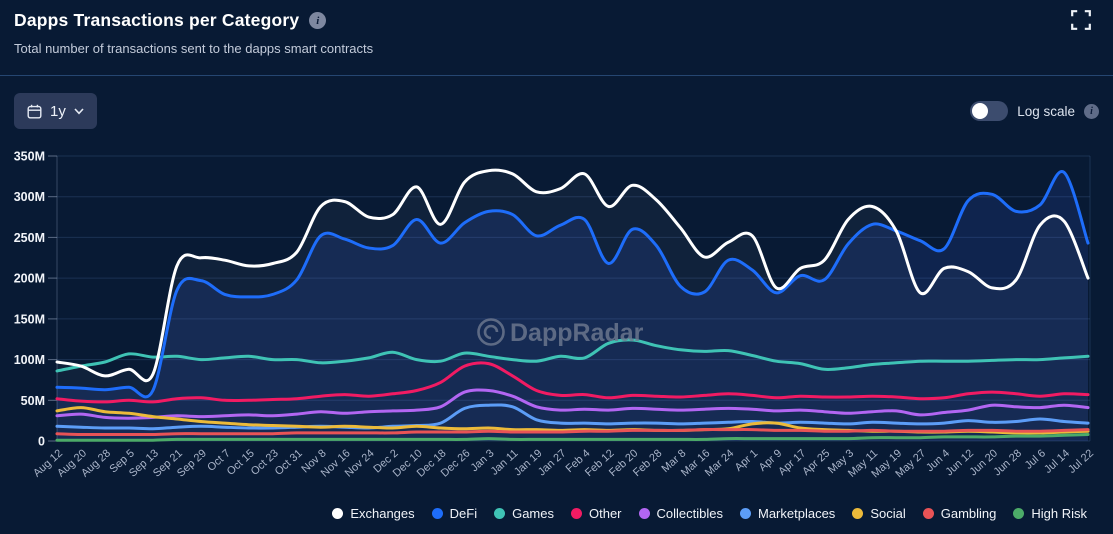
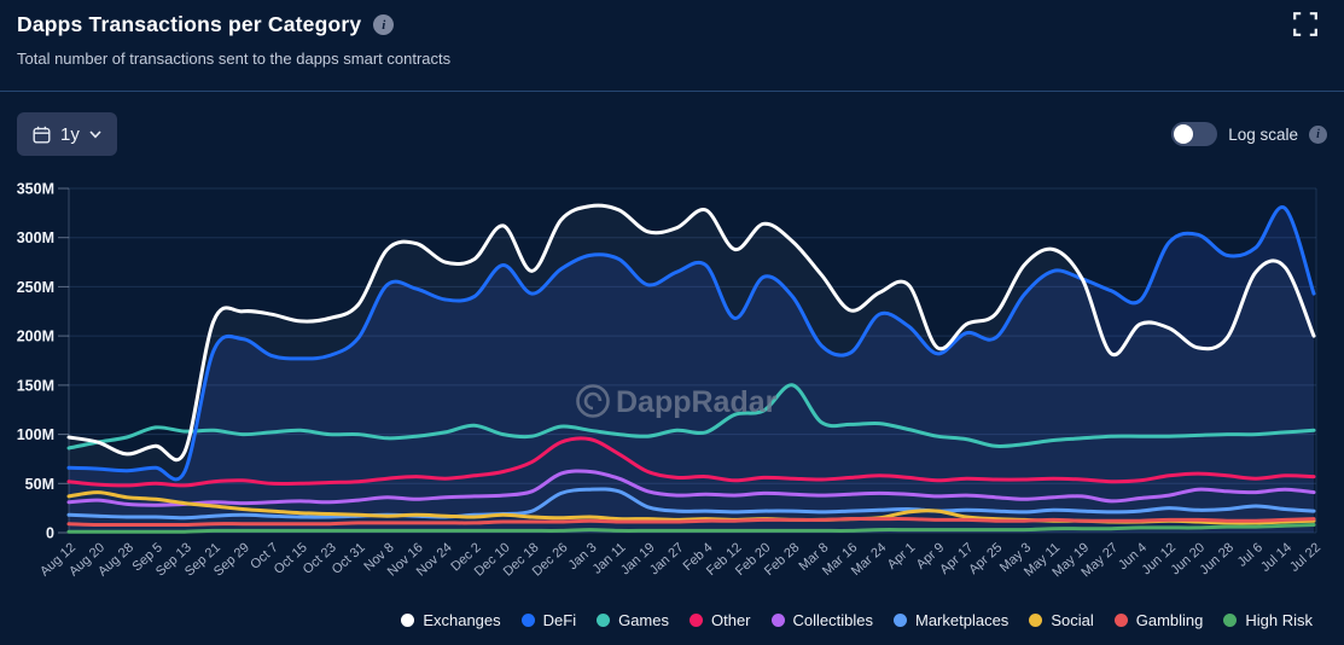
Games/Feb 28: 120M -> 150M
